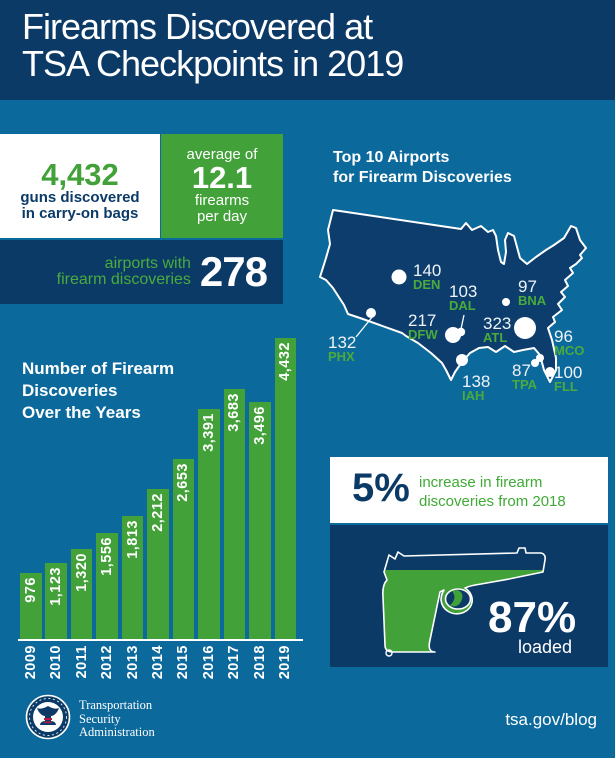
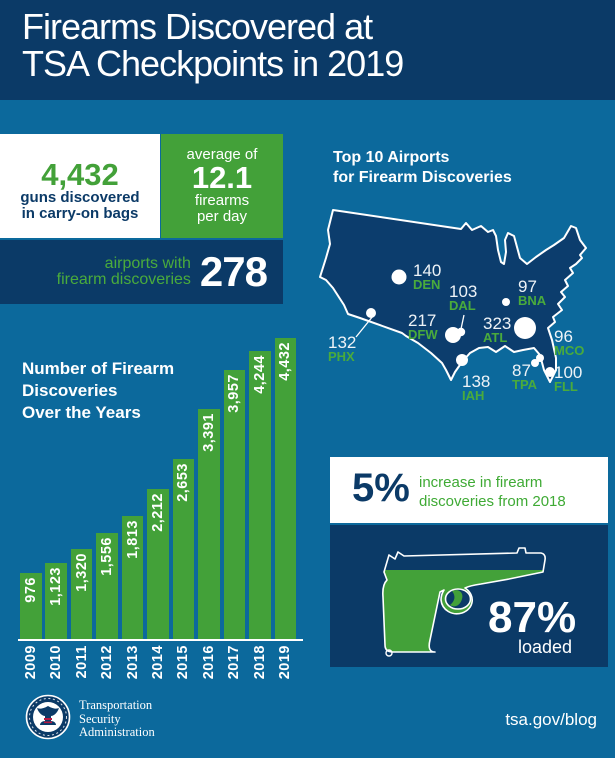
2017: 3,683 -> 3,957
2018: 3,496 -> 4,244
